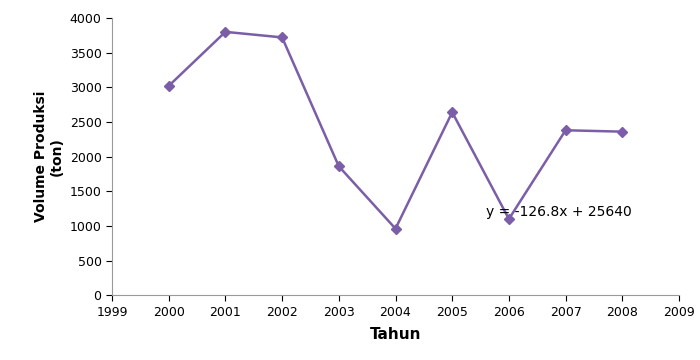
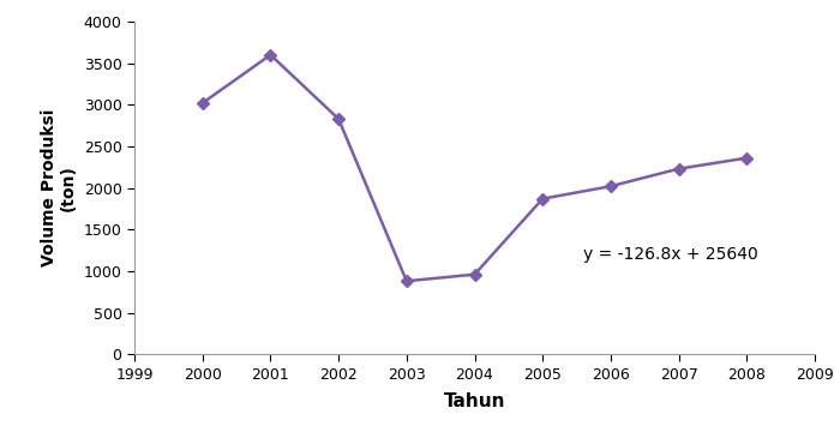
2001: 3800 -> 3600
2002: 3720 -> 2830
2003: 1860 -> 880
2005: 2640 -> 1870
2006: 1100 -> 2020
2007: 2380 -> 2230
